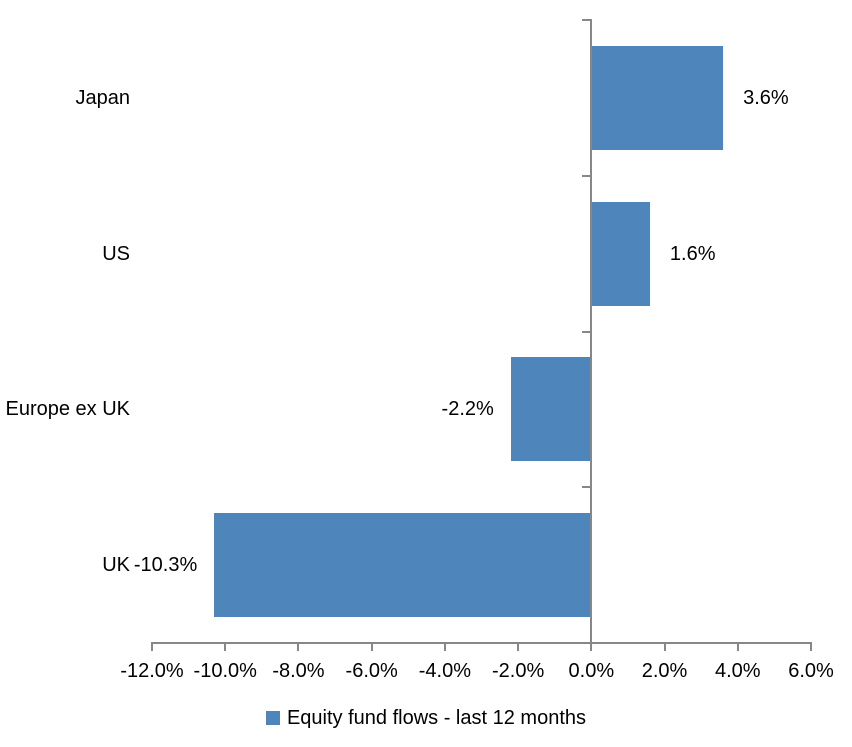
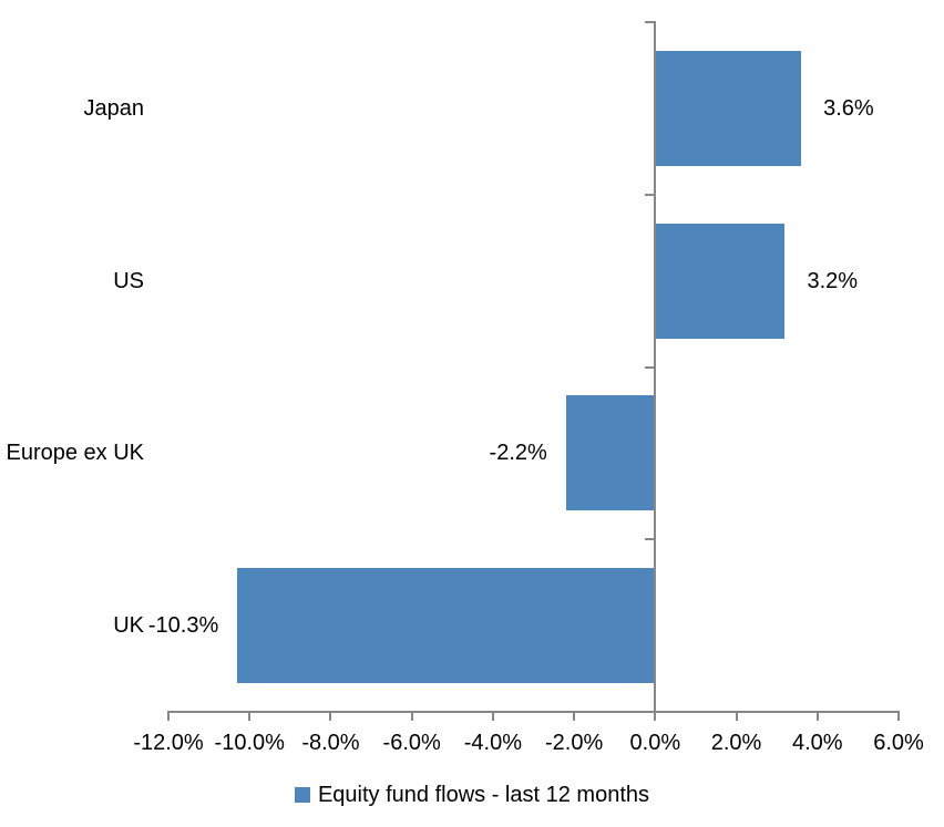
US: 1.6% -> 3.2%
